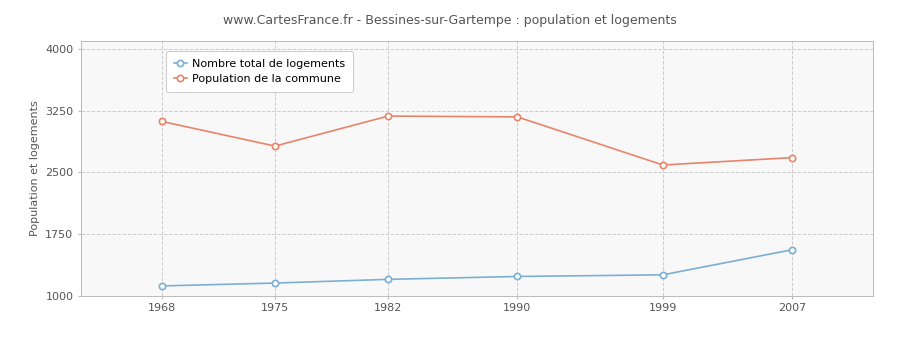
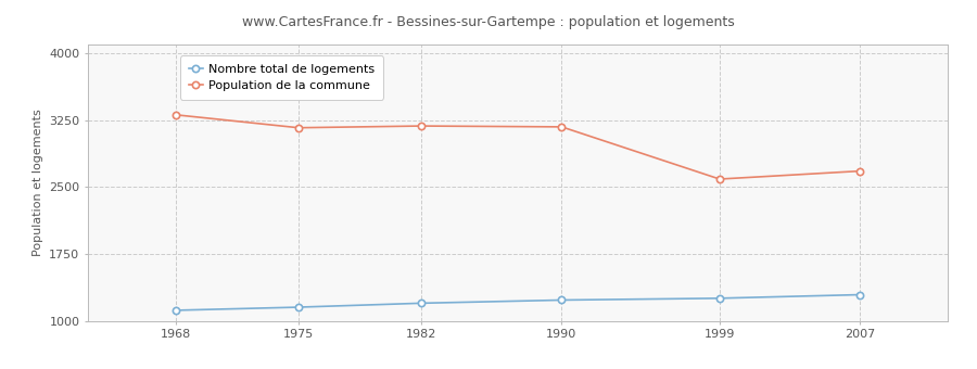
Population de la commune/1968: 3120 -> 3310
Population de la commune/1975: 2820 -> 3160
Nombre total de logements/2007: 1560 -> 1300
